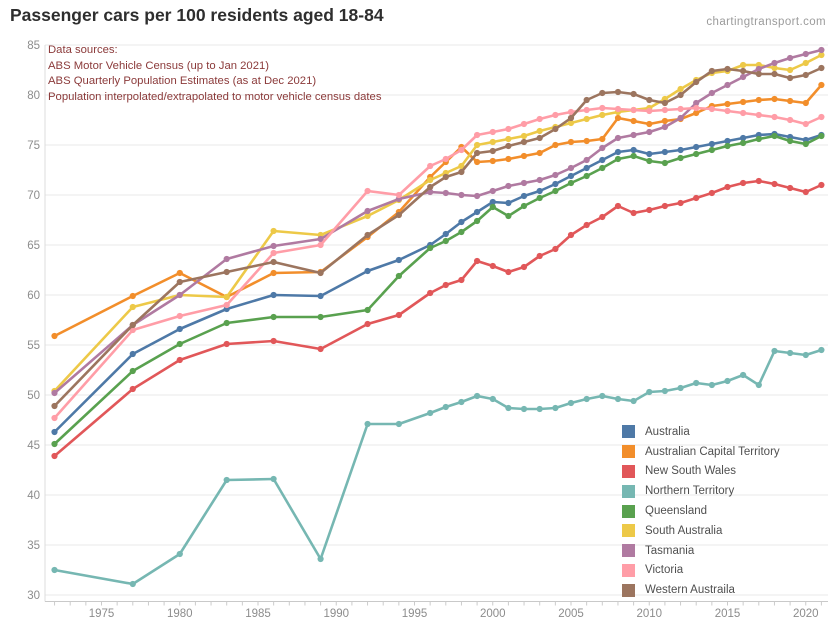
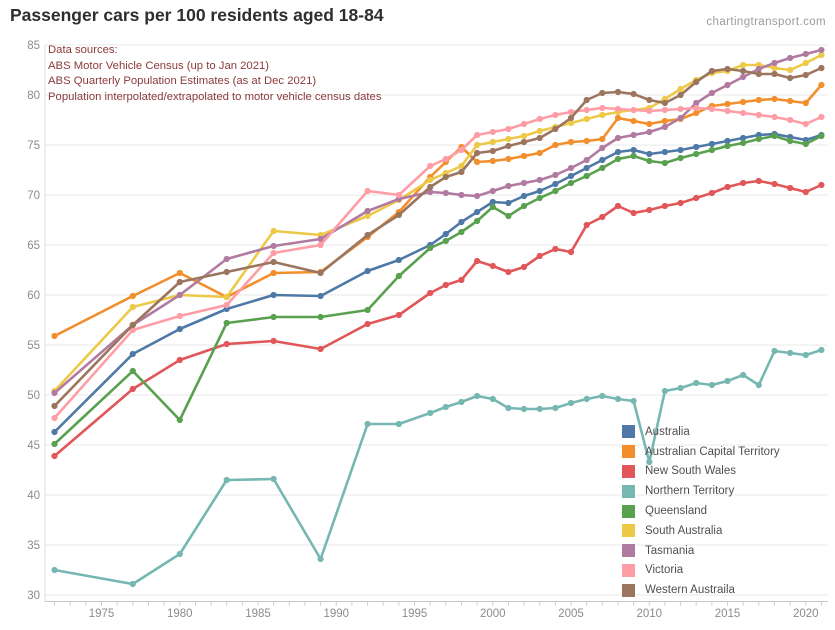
Queensland/1980: 55.1 -> 47.5
New South Wales/2005: 66.0 -> 64.3
Northern Territory/2010: 50.3 -> 43.3
